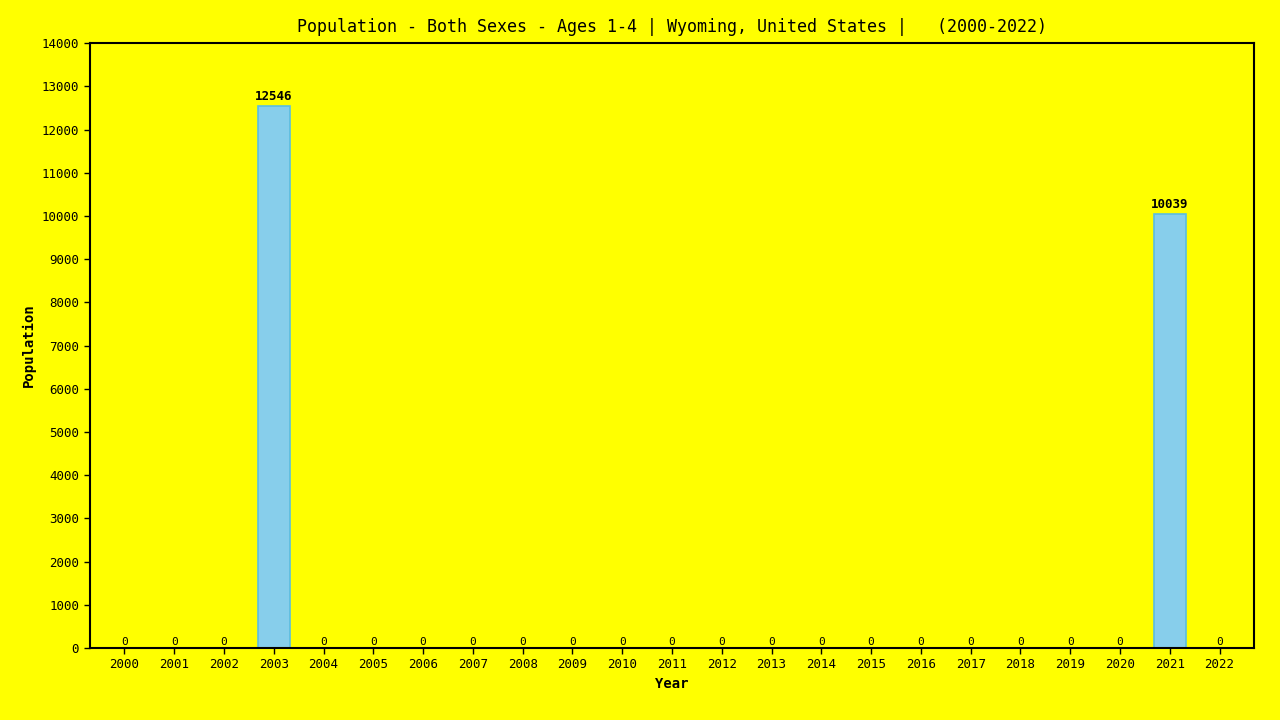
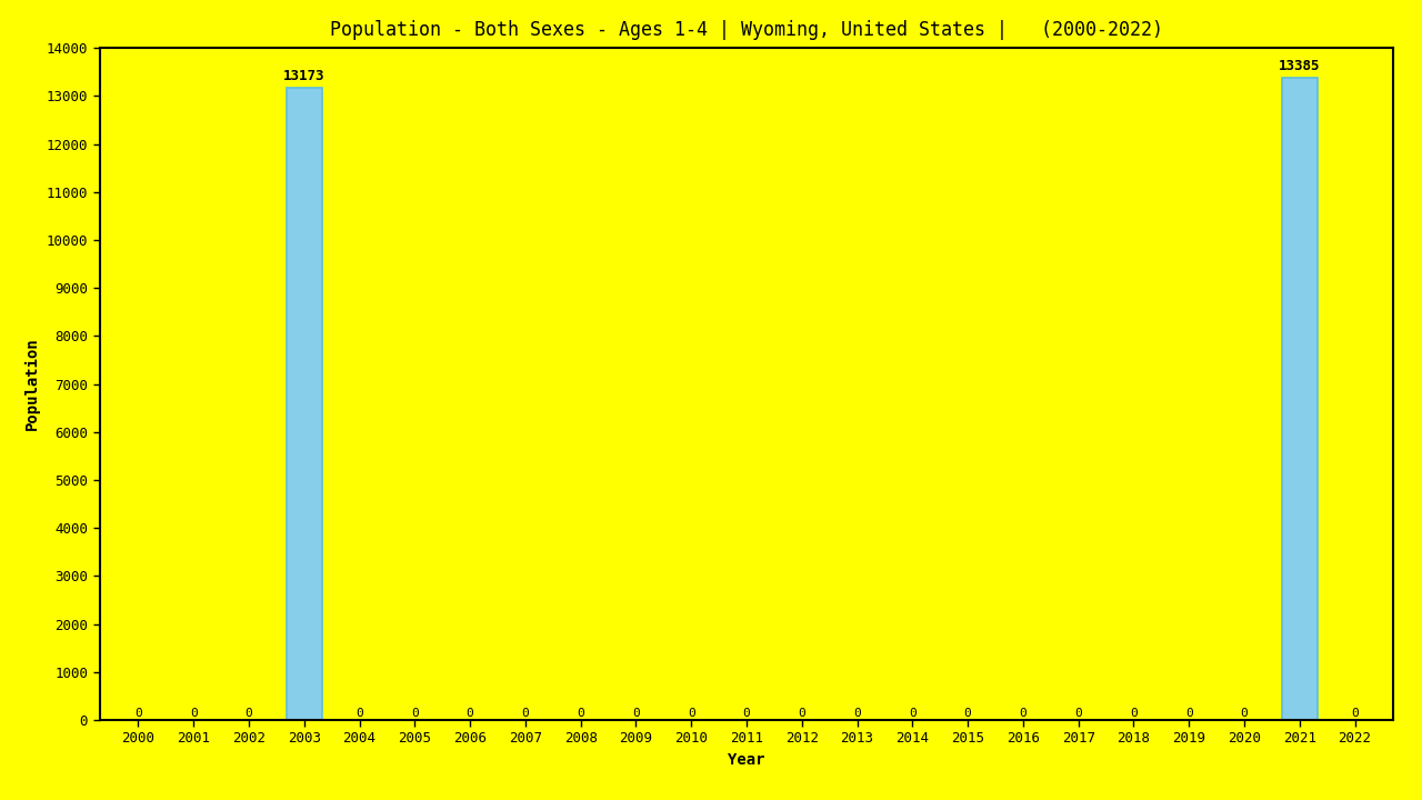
2003: 12546 -> 13173
2021: 10039 -> 13385
